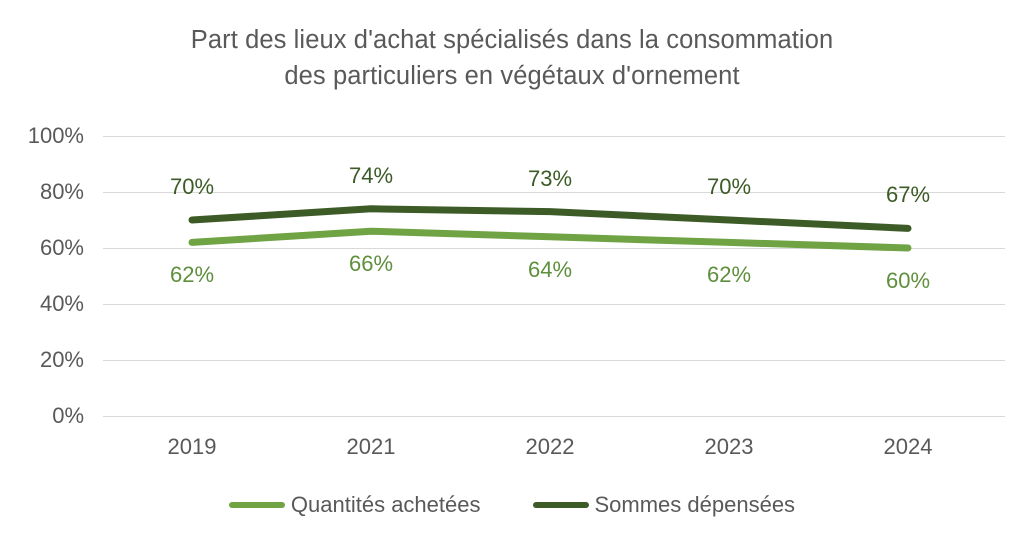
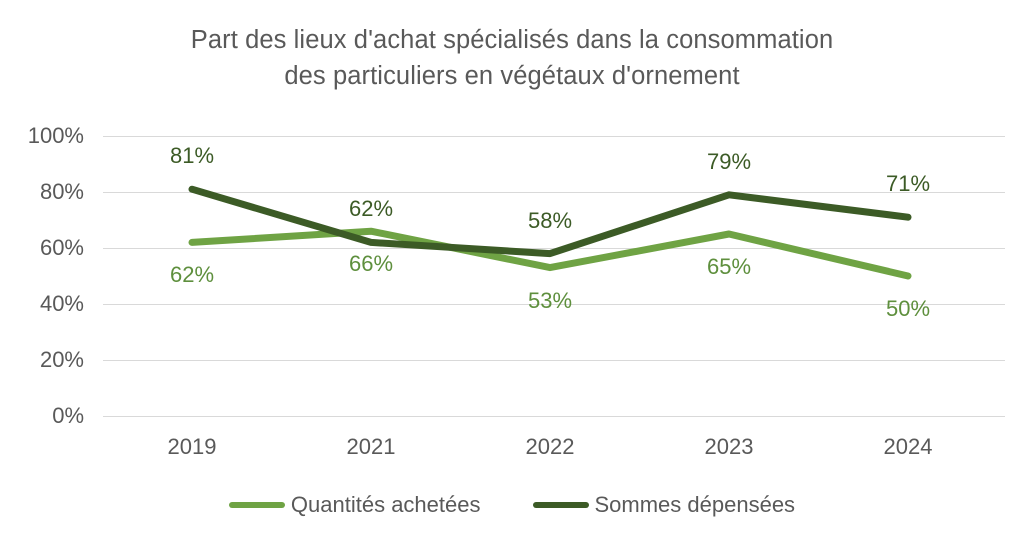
Sommes dépensées/2019: 70% -> 81%
Sommes dépensées/2021: 74% -> 62%
Quantités achetées/2022: 64% -> 53%
Sommes dépensées/2022: 73% -> 58%
Quantités achetées/2023: 62% -> 65%
Sommes dépensées/2023: 70% -> 79%
Quantités achetées/2024: 60% -> 50%
Sommes dépensées/2024: 67% -> 71%
